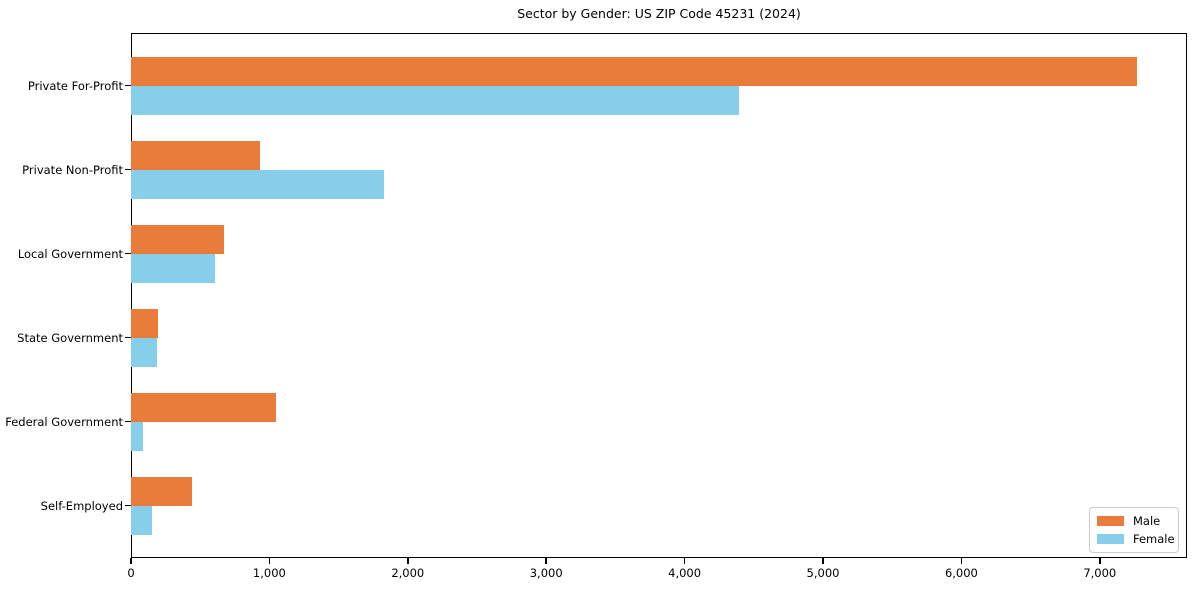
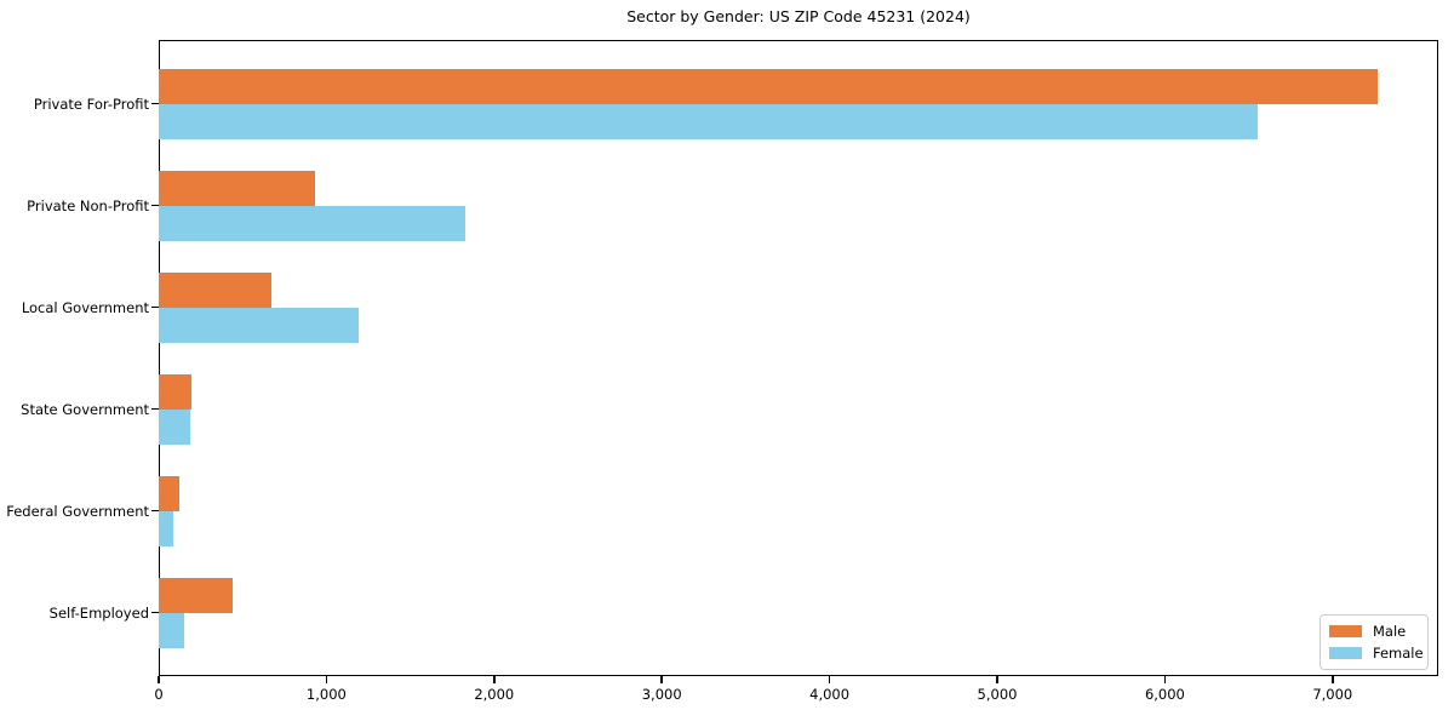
Female/Private For-Profit: 4390 -> 6550
Female/Local Government: 610 -> 1190
Male/Federal Government: 1050 -> 120
